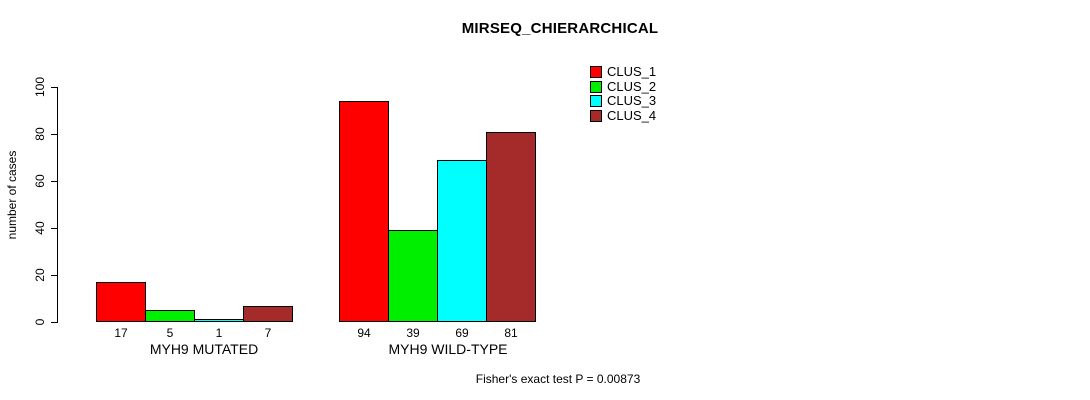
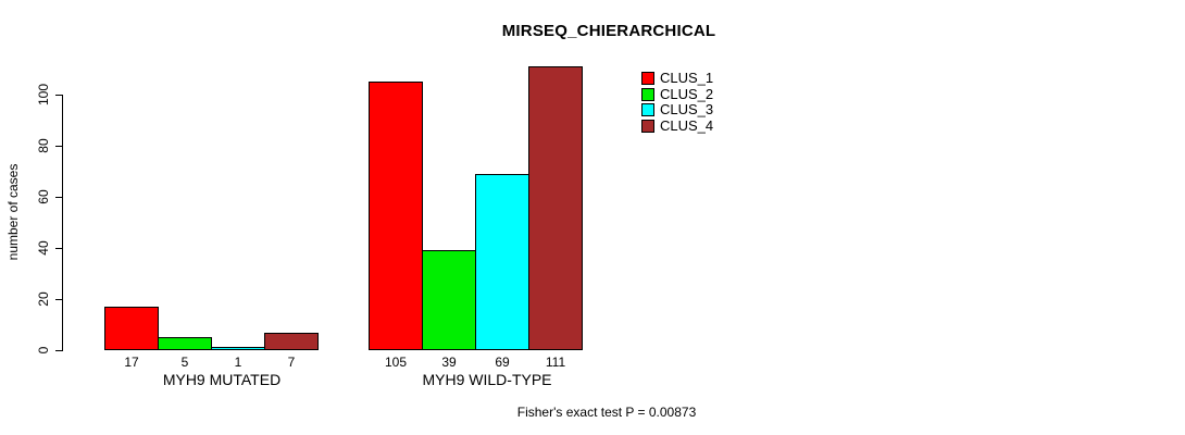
CLUS_1/MYH9 WILD-TYPE: 94 -> 105
CLUS_4/MYH9 WILD-TYPE: 81 -> 111
